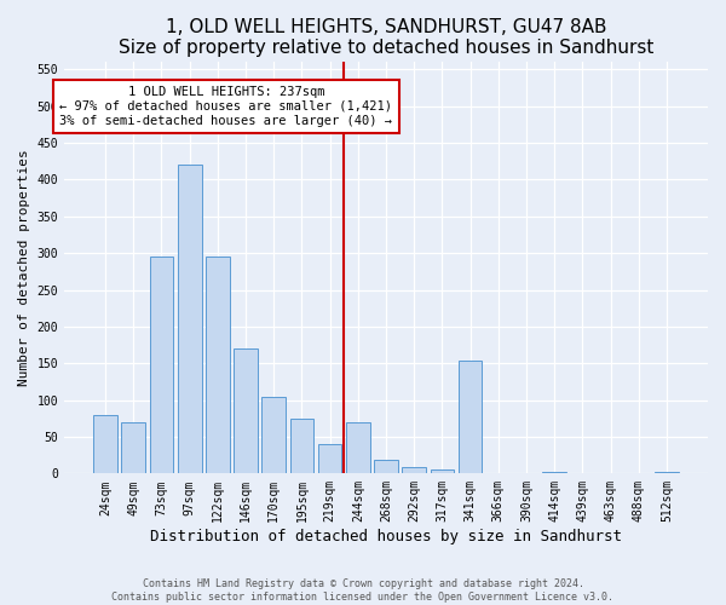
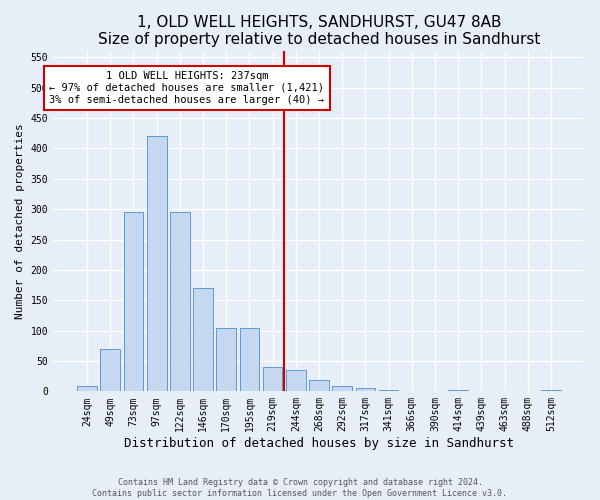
24sqm: 80 -> 8
195sqm: 74 -> 105
244sqm: 70 -> 35
341sqm: 154 -> 2
